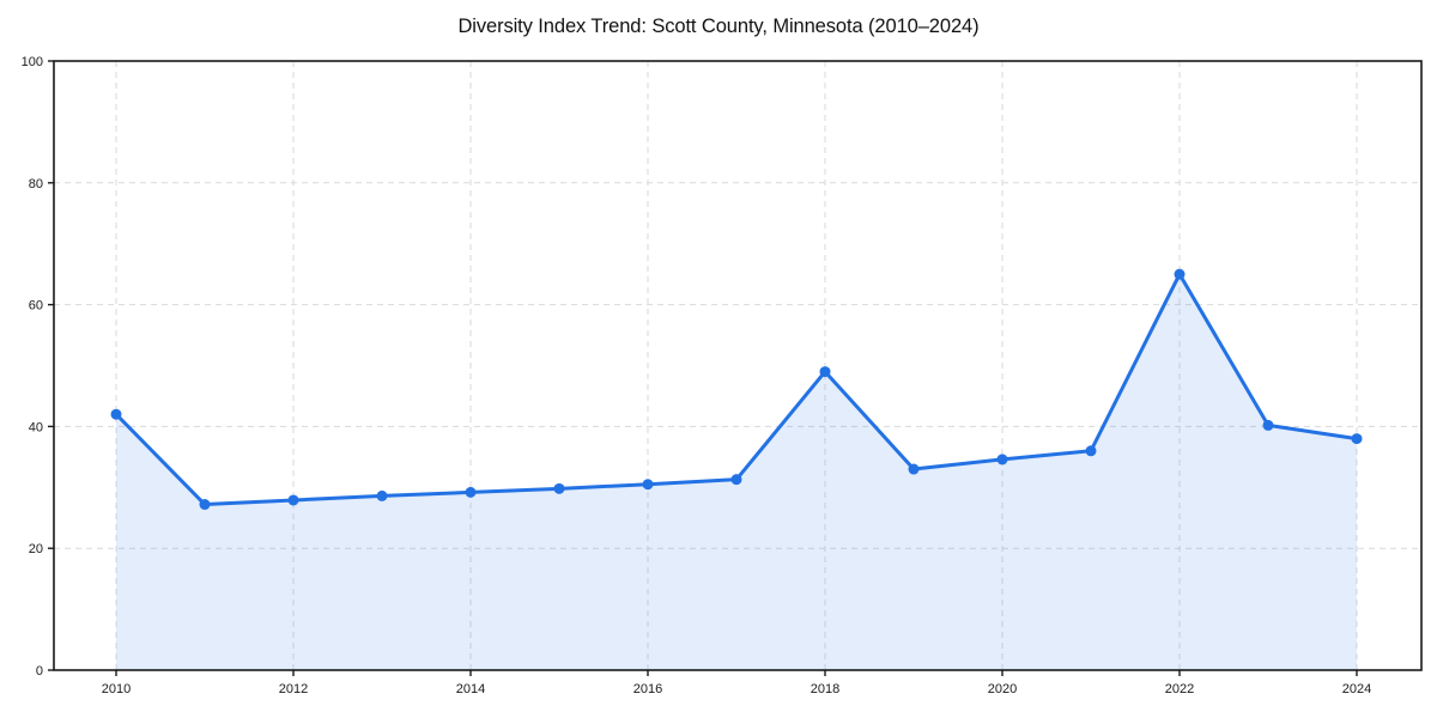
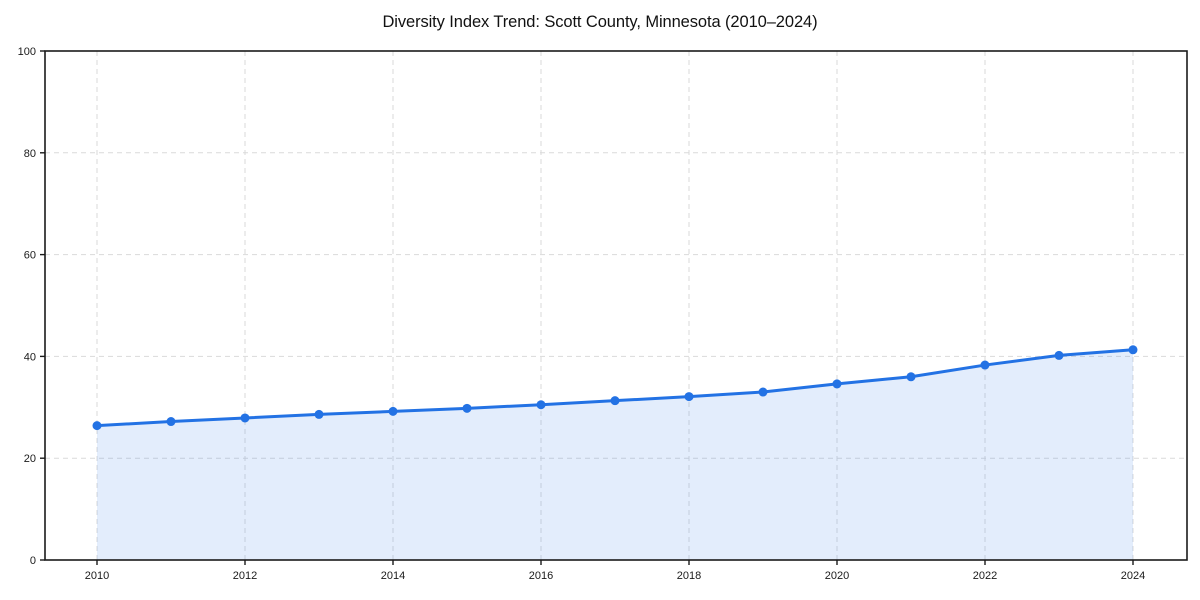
2010: 42 -> 26
2018: 49 -> 32
2022: 65 -> 38
2024: 38 -> 41
